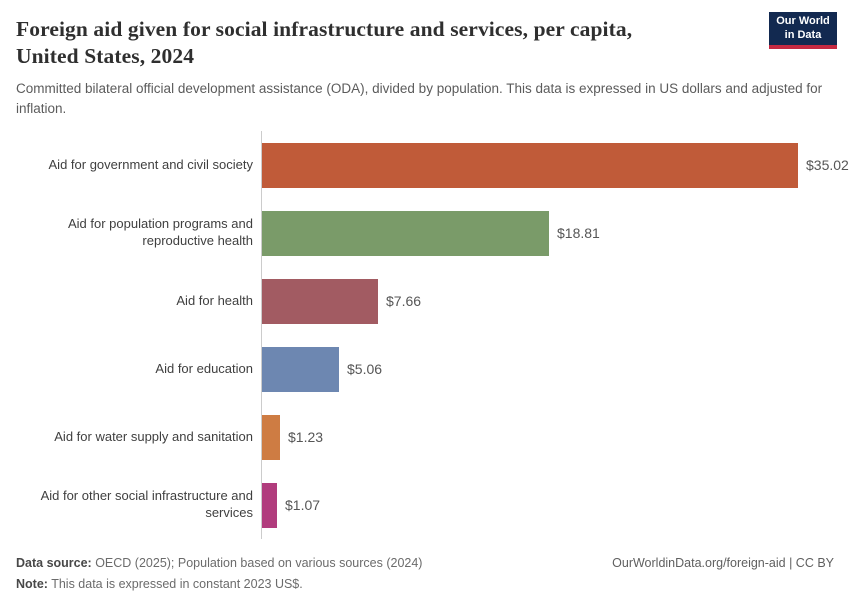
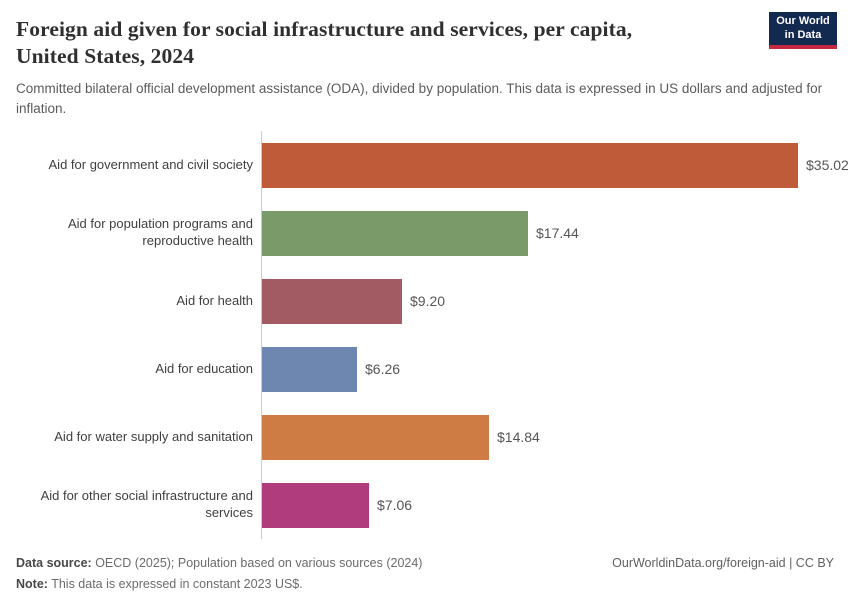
Aid for population programs and reproductive health: $18.81 -> $17.44
Aid for health: $7.66 -> $9.20
Aid for education: $5.06 -> $6.26
Aid for water supply and sanitation: $1.23 -> $14.84
Aid for other social infrastructure and services: $1.07 -> $7.06
